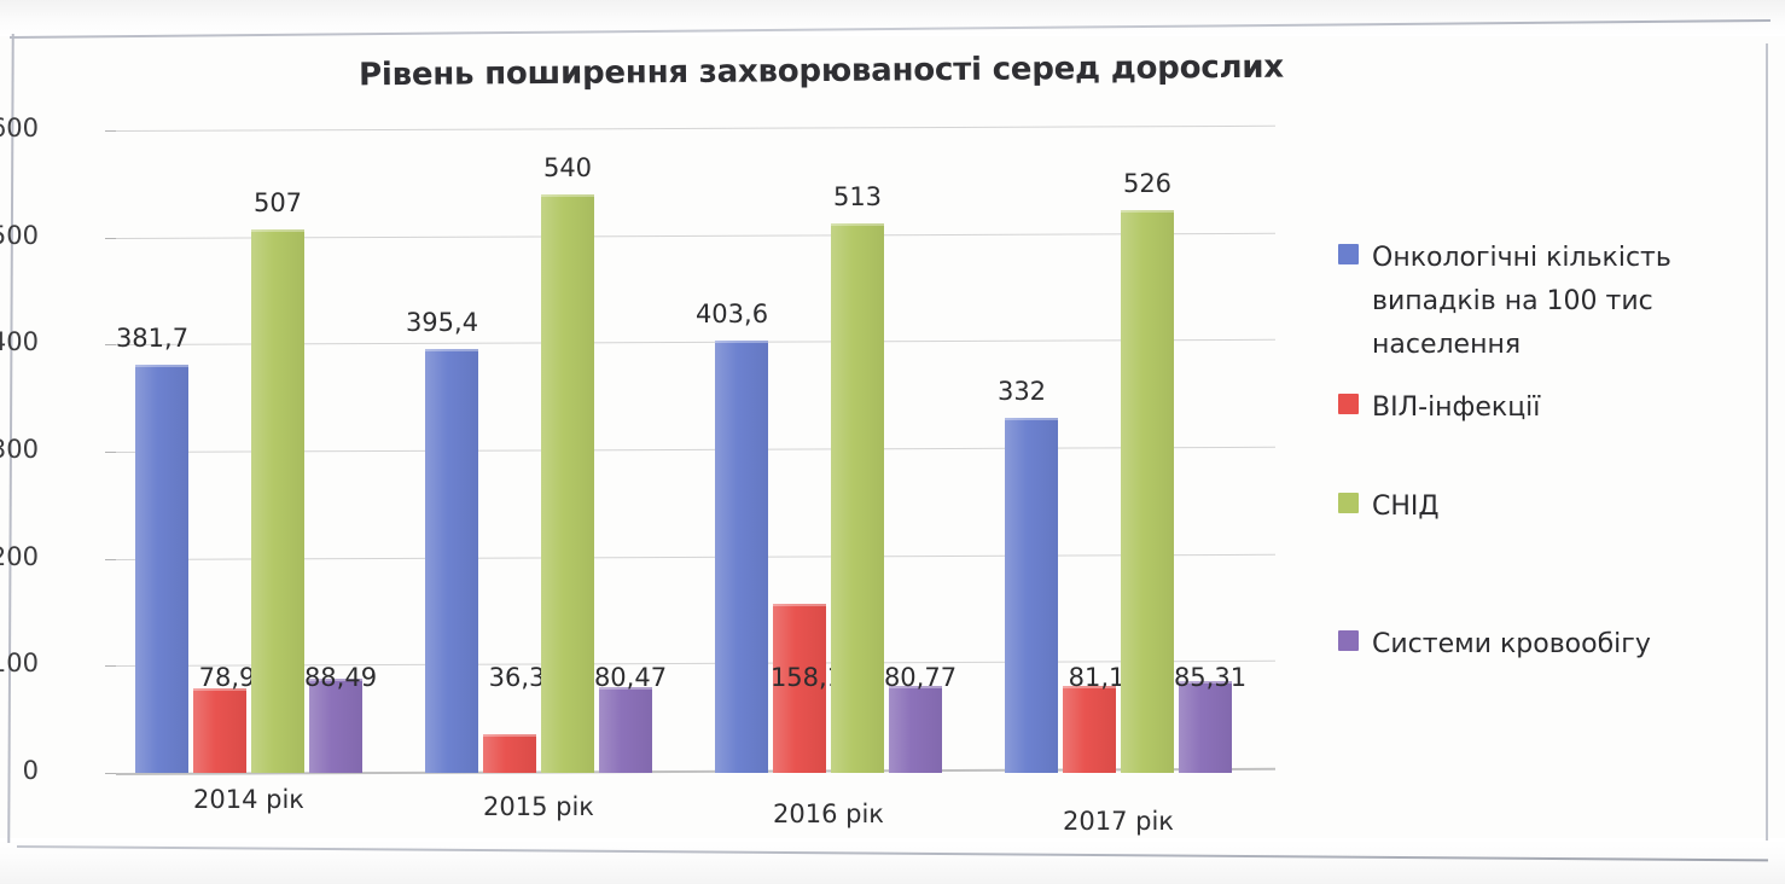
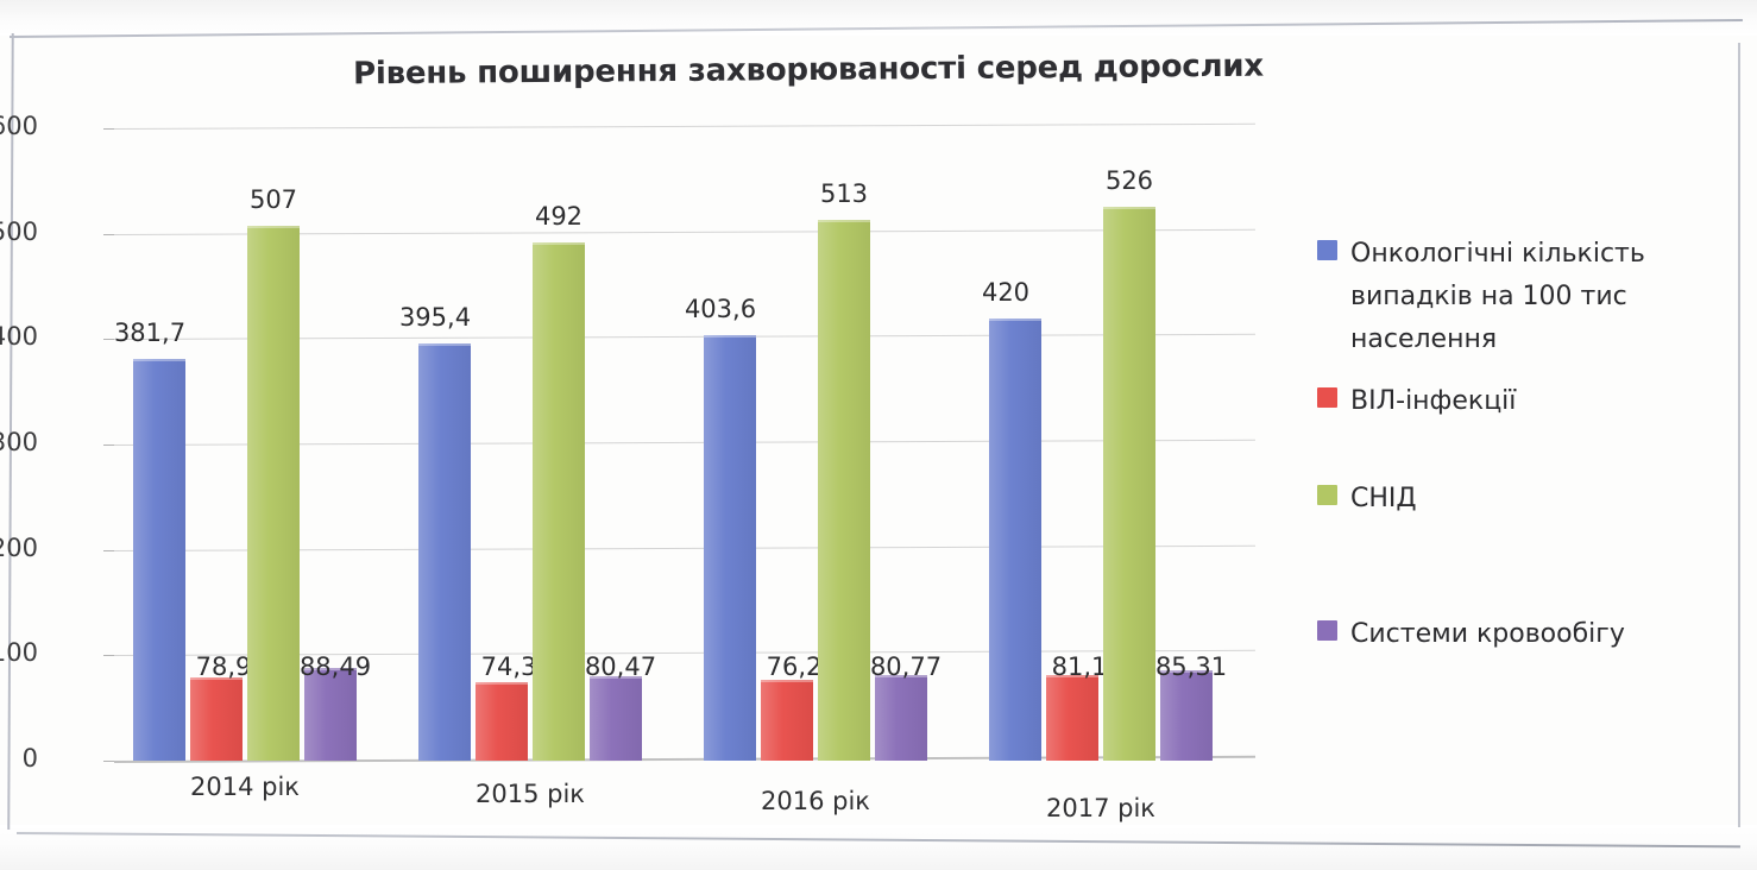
ВІЛ-інфекції/2015 рік: 36,3 -> 74,3
СНІД/2015 рік: 540 -> 492
ВІЛ-інфекції/2016 рік: 158,1 -> 76,2
Онкологічні кількість випадків на 100 тис населення/2017 рік: 332 -> 420
